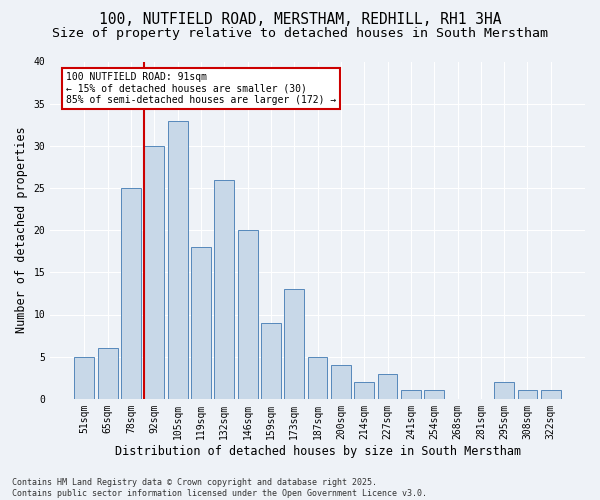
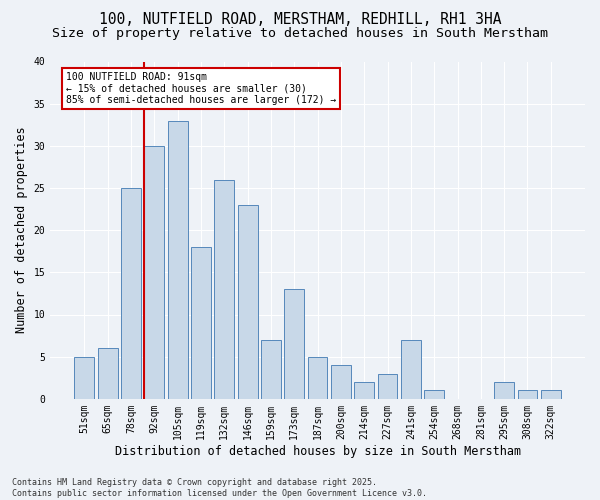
146sqm: 20 -> 23
159sqm: 9 -> 7
241sqm: 1 -> 7
